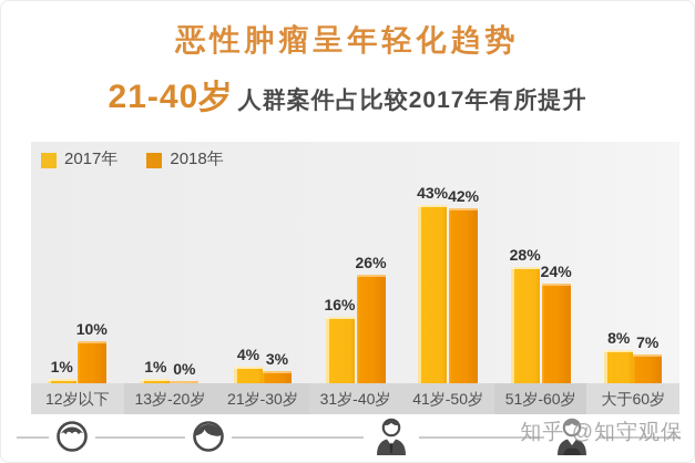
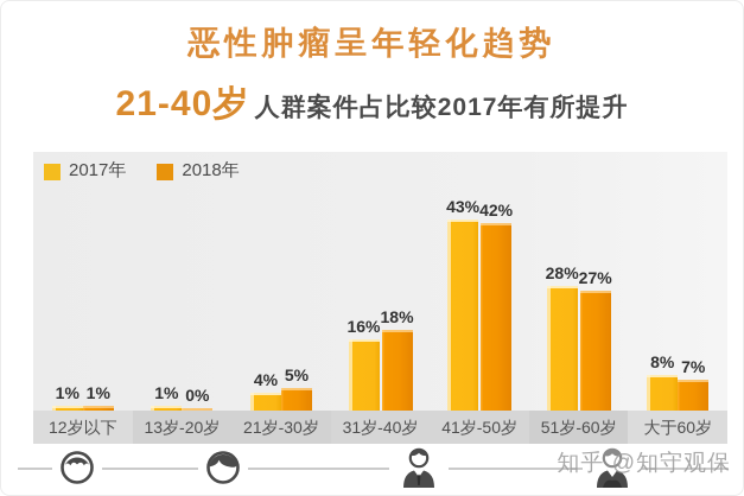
2018年/12岁以下: 10% -> 1%
2018年/21岁-30岁: 3% -> 5%
2018年/31岁-40岁: 26% -> 18%
2018年/51岁-60岁: 24% -> 27%
